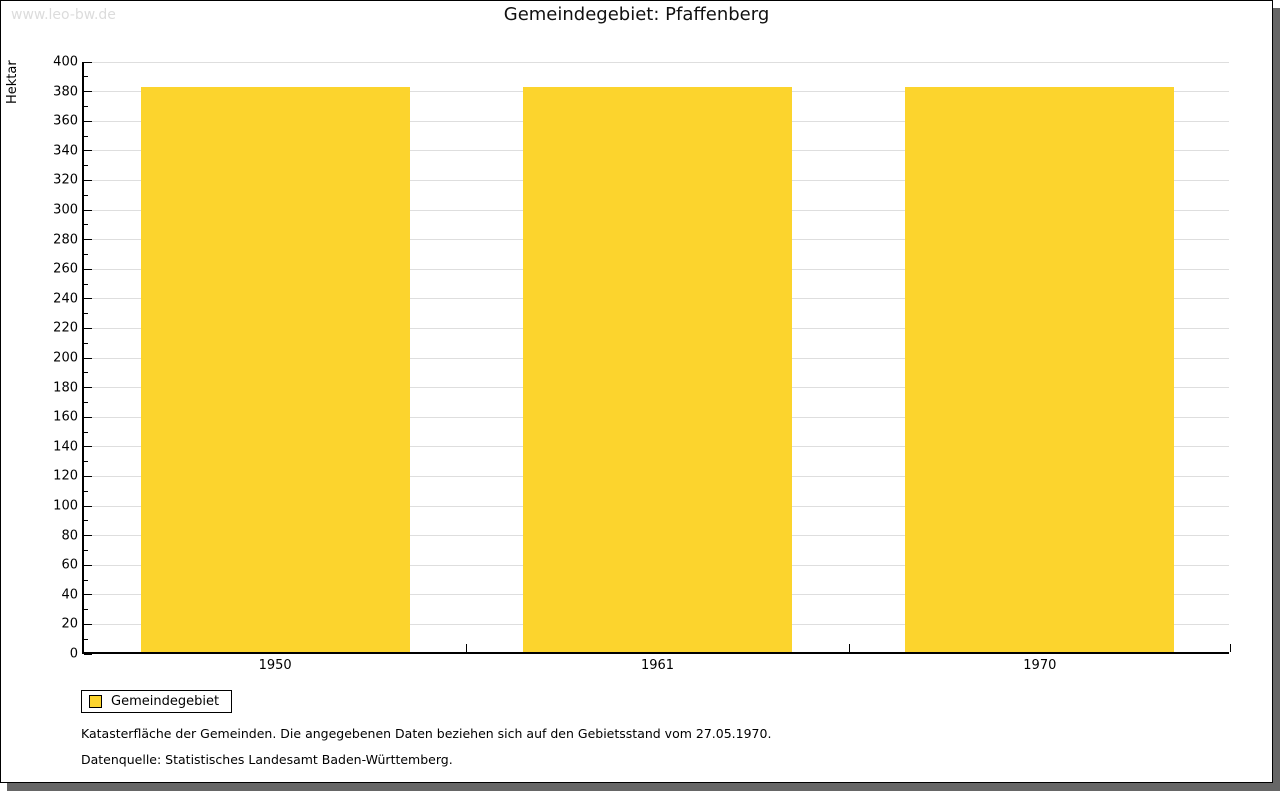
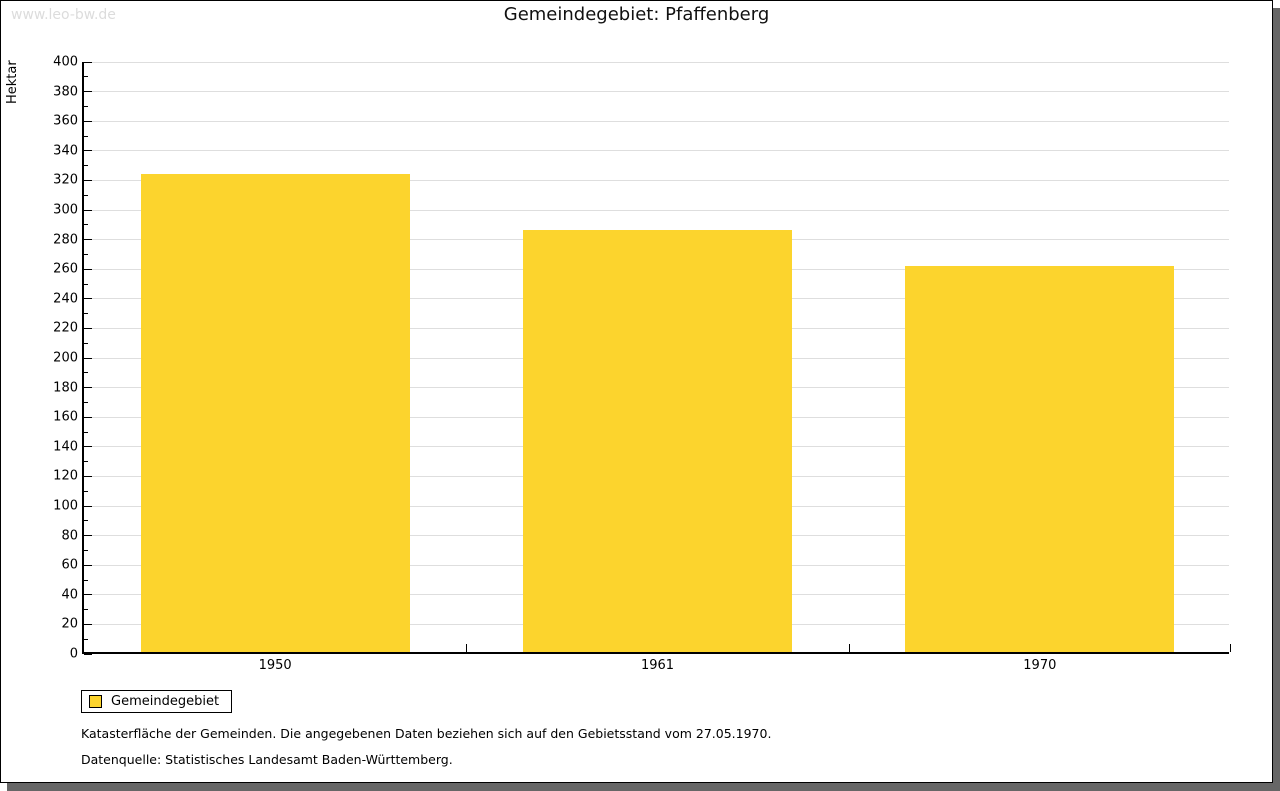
1950: 382 -> 323
1961: 382 -> 285
1970: 382 -> 261
